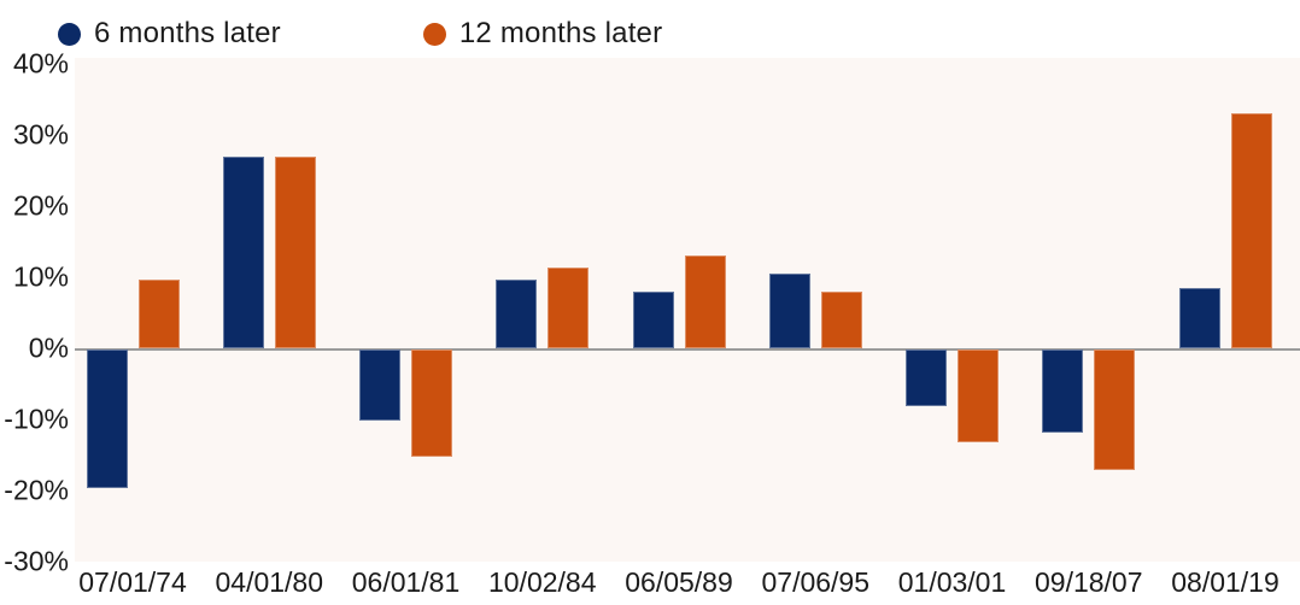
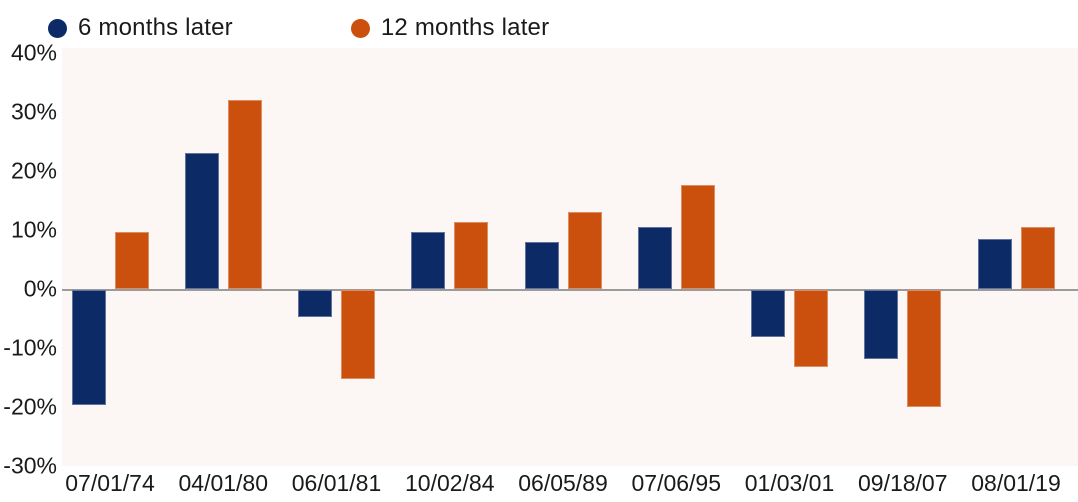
6 months later/04/01/80: 27% -> 23%
12 months later/04/01/80: 27% -> 32%
6 months later/06/01/81: -10% -> -4%
12 months later/07/06/95: 8% -> 18%
12 months later/09/18/07: -17% -> -20%
12 months later/08/01/19: 33% -> 10%
